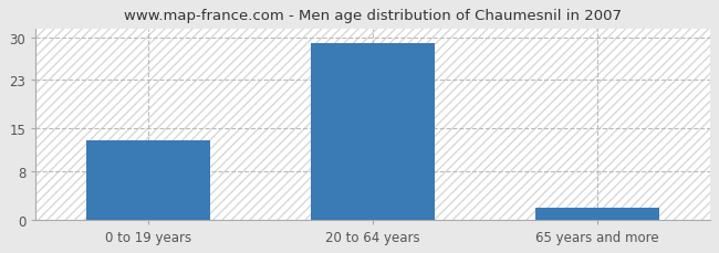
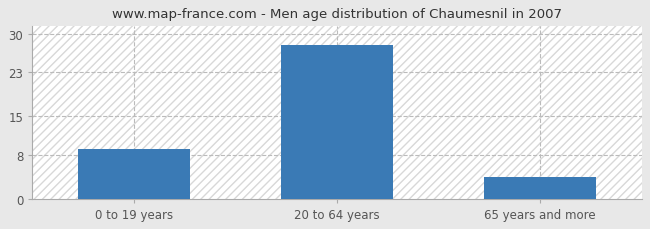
0 to 19 years: 13 -> 9
20 to 64 years: 29 -> 28
65 years and more: 2 -> 4
